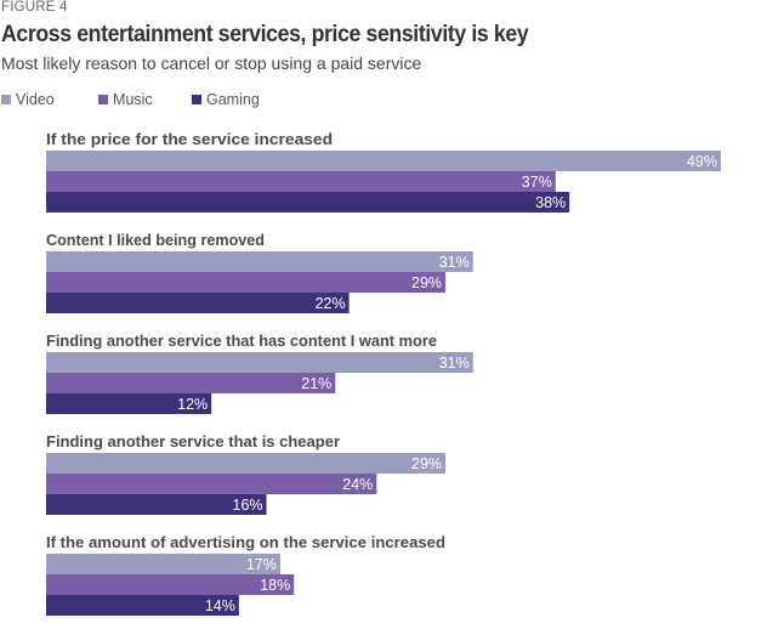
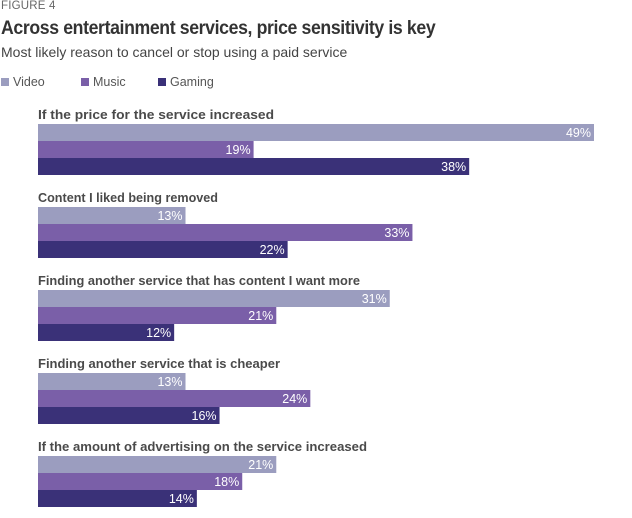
Music/If the price for the service increased: 37% -> 19%
Video/Content I liked being removed: 31% -> 13%
Music/Content I liked being removed: 29% -> 33%
Video/Finding another service that is cheaper: 29% -> 13%
Video/If the amount of advertising on the service increased: 17% -> 21%
